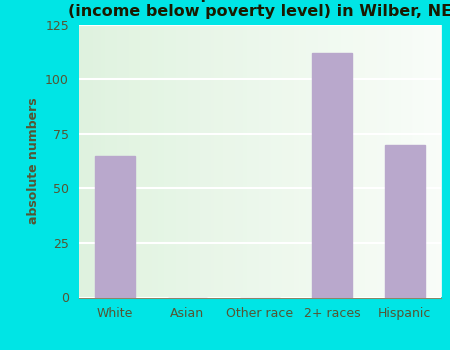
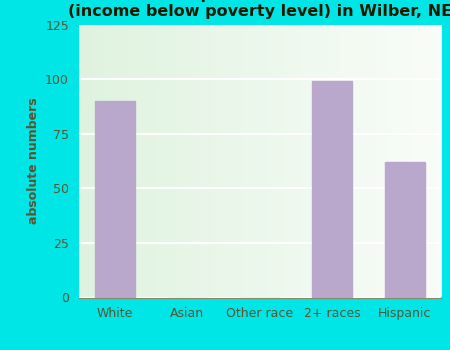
White: 65 -> 90
2+ races: 112 -> 99
Hispanic: 70 -> 62
